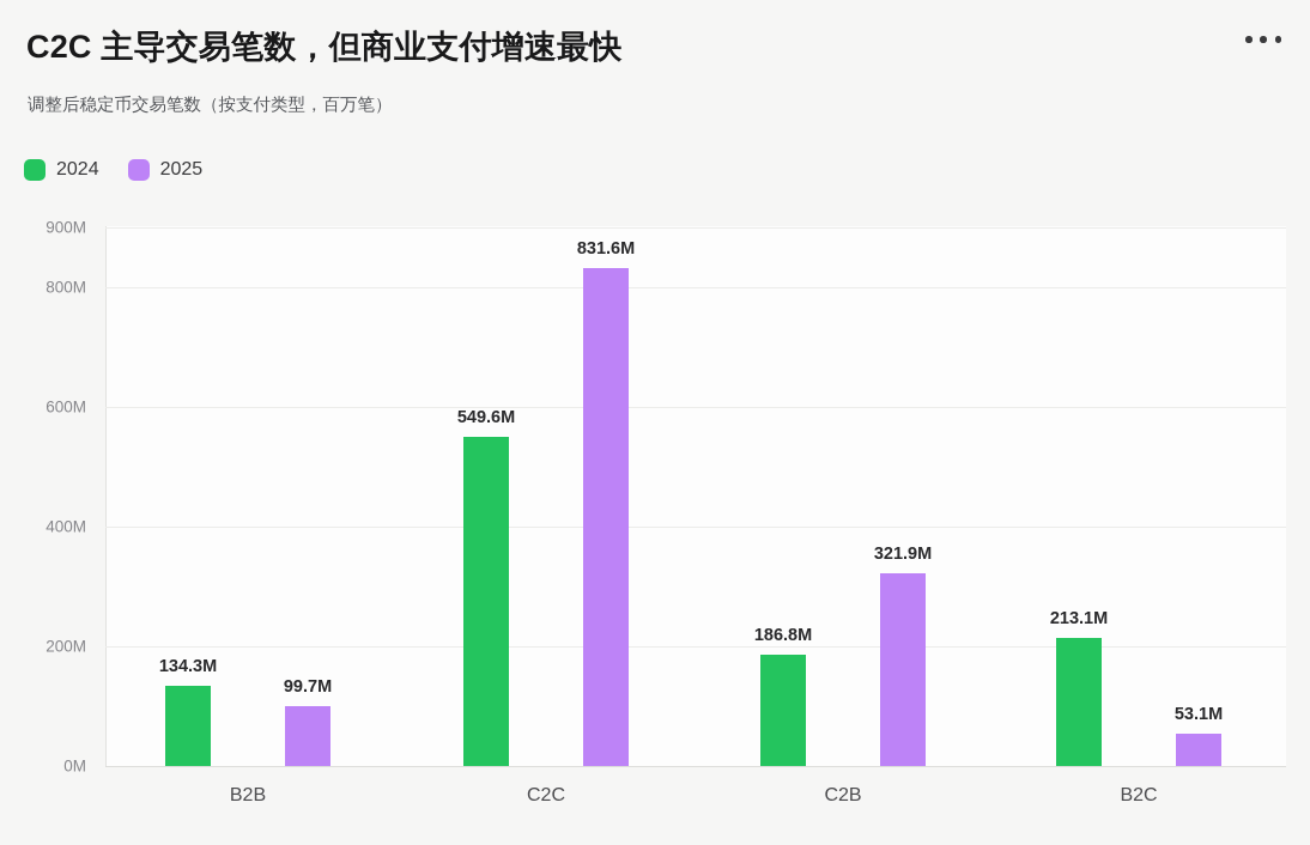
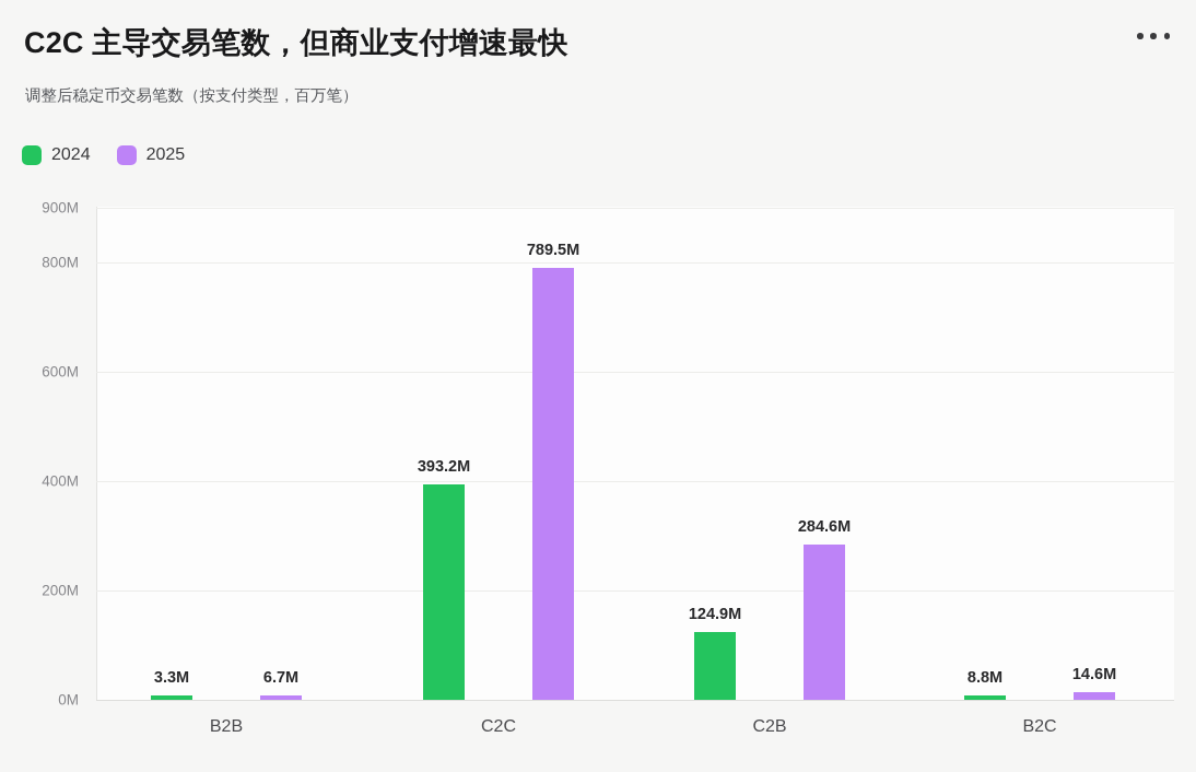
2024/B2B: 134.3M -> 3.3M
2025/B2B: 99.7M -> 6.7M
2024/C2C: 549.6M -> 393.2M
2025/C2C: 831.6M -> 789.5M
2024/C2B: 186.8M -> 124.9M
2025/C2B: 321.9M -> 284.6M
2024/B2C: 213.1M -> 8.8M
2025/B2C: 53.1M -> 14.6M
